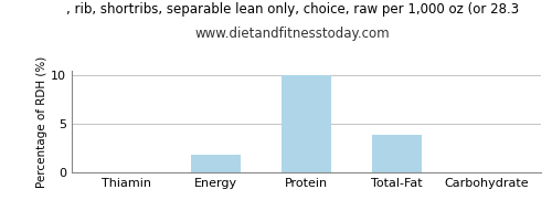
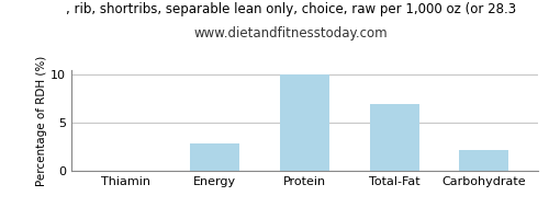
Energy: 1.8 -> 2.8
Total-Fat: 3.9 -> 7.0
Carbohydrate: 0.1 -> 2.2
